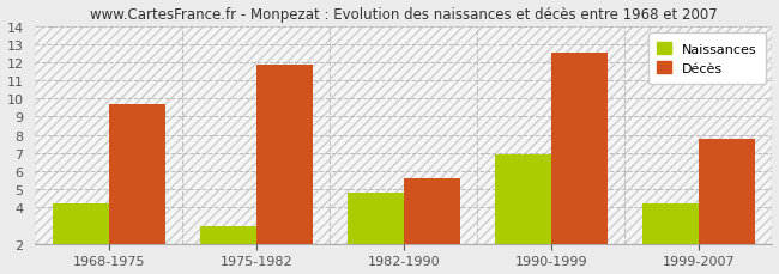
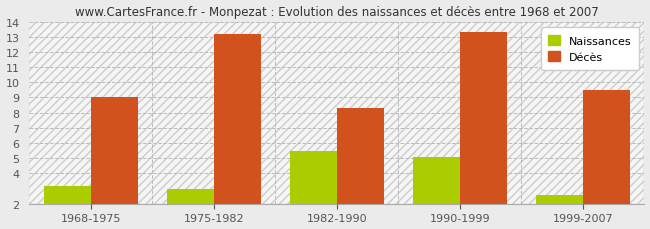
Naissances/1968-1975: 4.2 -> 3.2
Décès/1968-1975: 9.7 -> 9.0
Décès/1975-1982: 11.8 -> 13.2
Naissances/1982-1990: 4.8 -> 5.5
Décès/1982-1990: 5.6 -> 8.3
Naissances/1990-1999: 6.9 -> 5.1
Décès/1990-1999: 12.5 -> 13.3
Naissances/1999-2007: 4.2 -> 2.6
Décès/1999-2007: 7.8 -> 9.5
